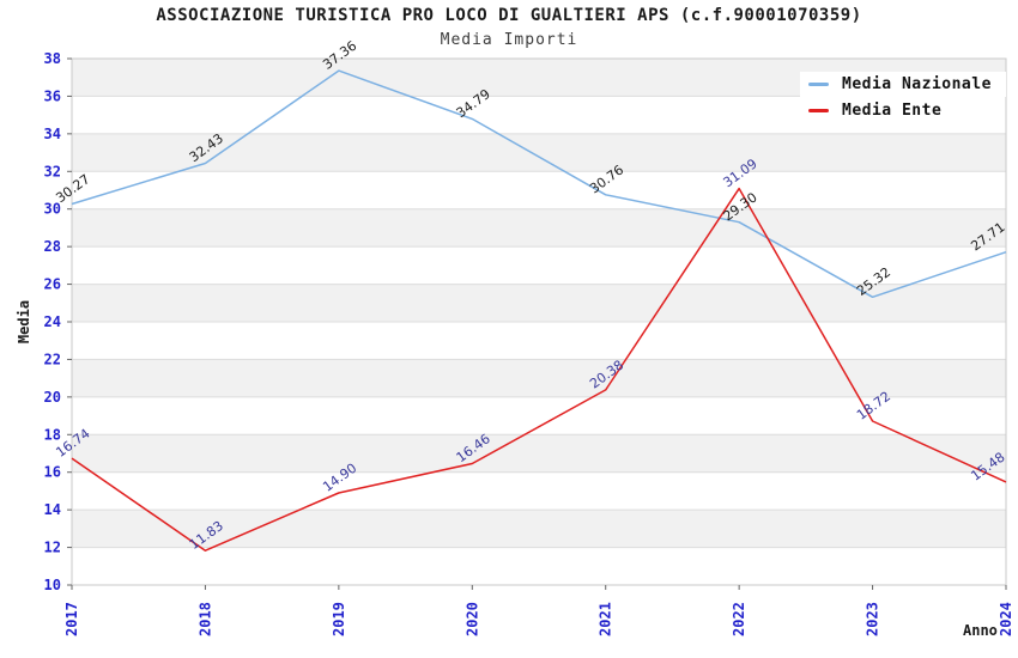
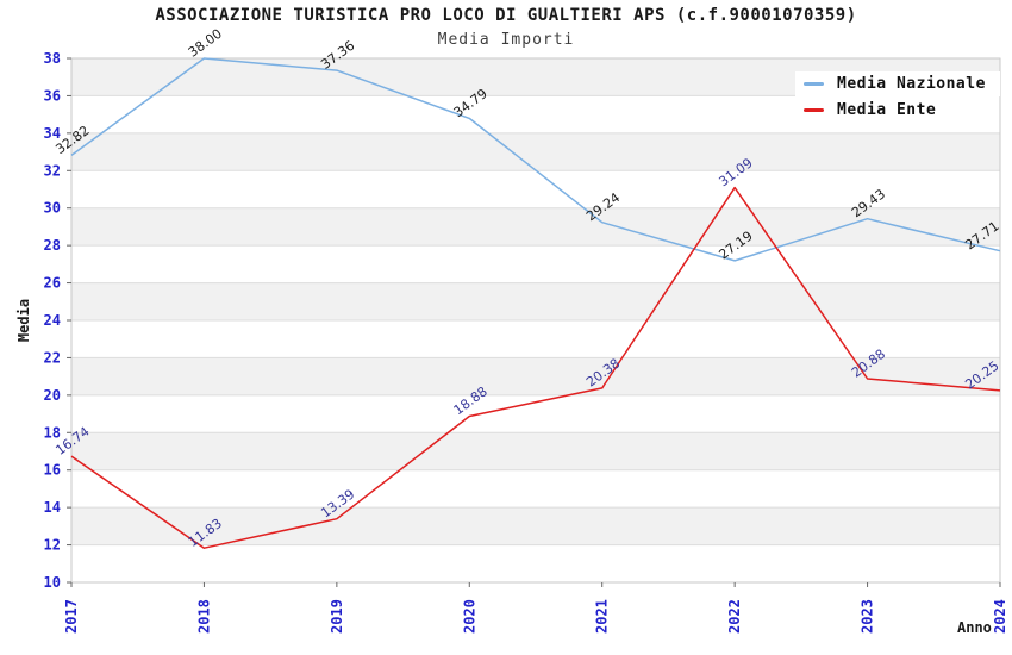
Media Nazionale/2017: 30.27 -> 32.82
Media Nazionale/2018: 32.43 -> 38.00
Media Ente/2019: 14.90 -> 13.39
Media Ente/2020: 16.46 -> 18.88
Media Nazionale/2021: 30.76 -> 29.24
Media Nazionale/2022: 29.30 -> 27.19
Media Nazionale/2023: 25.32 -> 29.43
Media Ente/2023: 18.72 -> 20.88
Media Ente/2024: 15.48 -> 20.25
